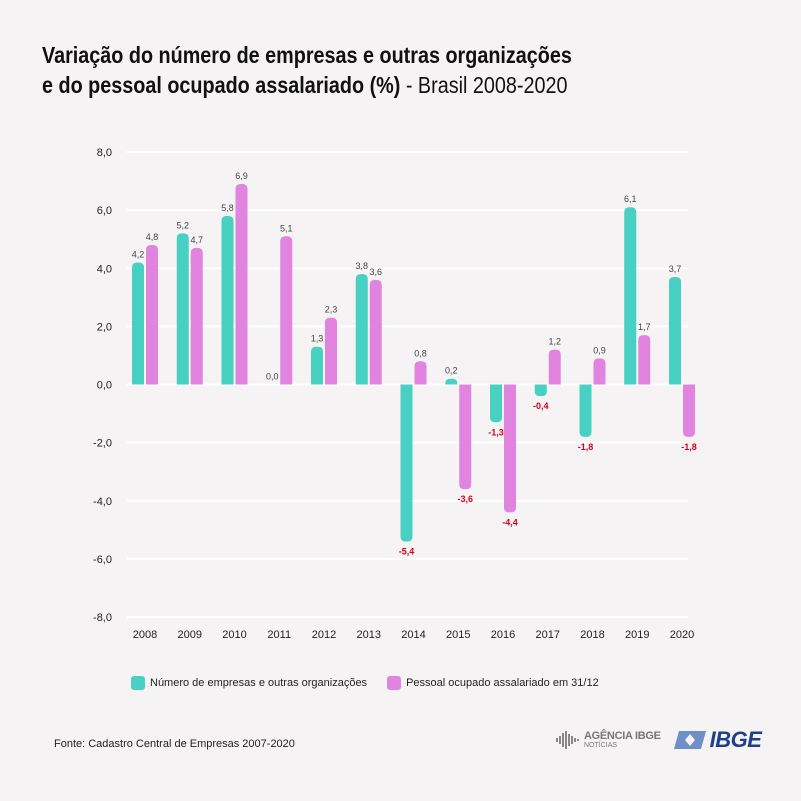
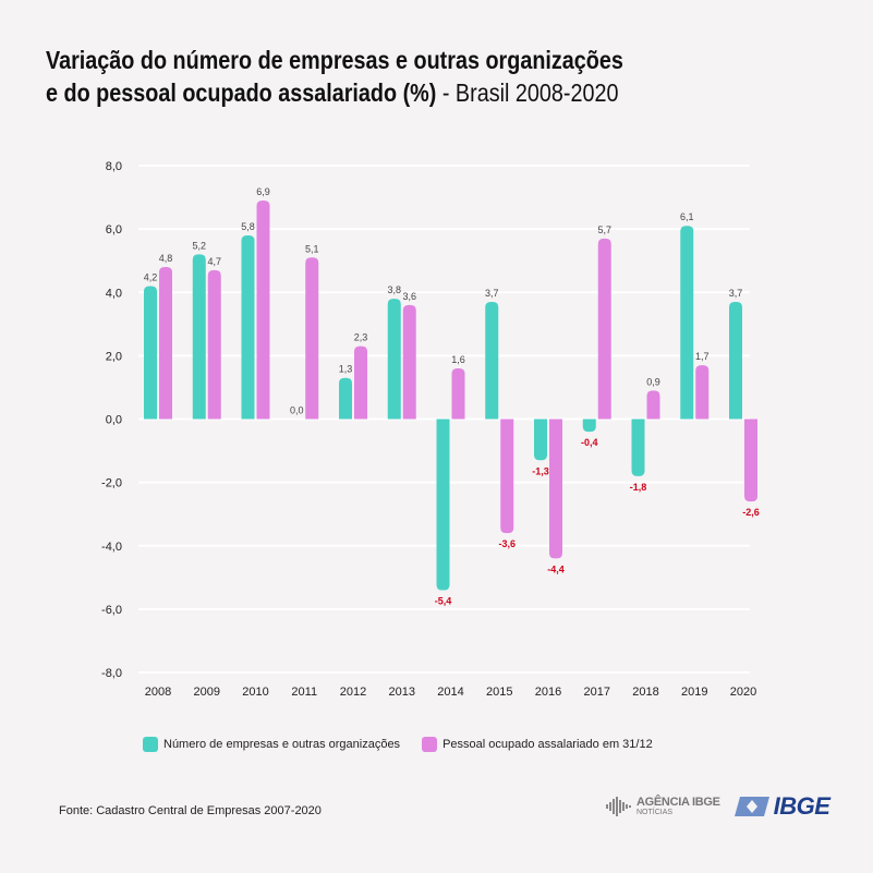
Pessoal ocupado assalariado em 31/12/2014: 0,8 -> 1,6
Número de empresas e outras organizações/2015: 0,2 -> 3,7
Pessoal ocupado assalariado em 31/12/2017: 1,2 -> 5,7
Pessoal ocupado assalariado em 31/12/2020: -1,8 -> -2,6
